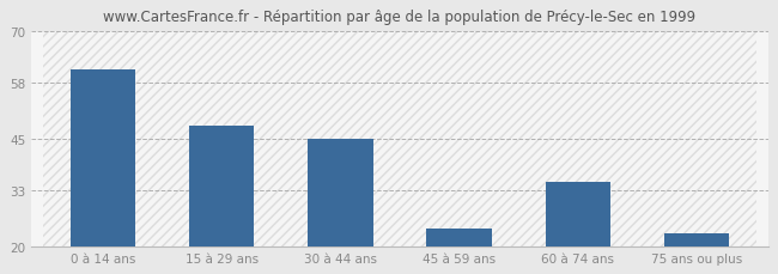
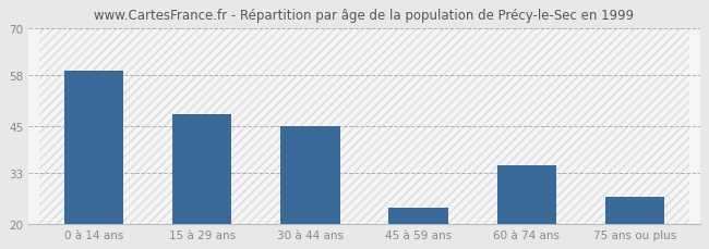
0 à 14 ans: 61 -> 59
75 ans ou plus: 23 -> 27
